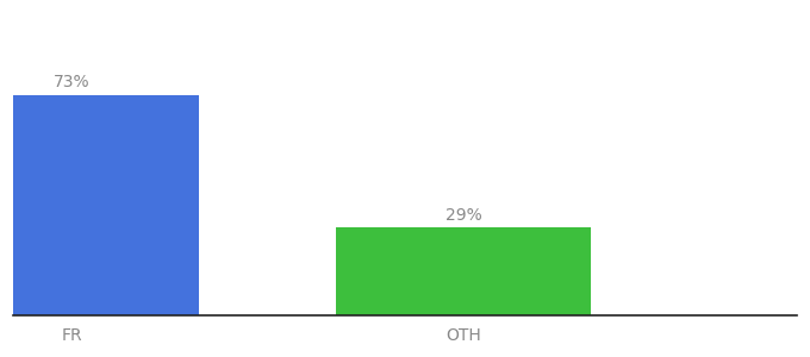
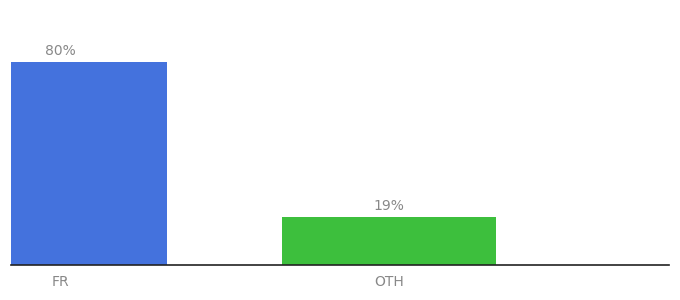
FR: 73% -> 80%
OTH: 29% -> 19%
